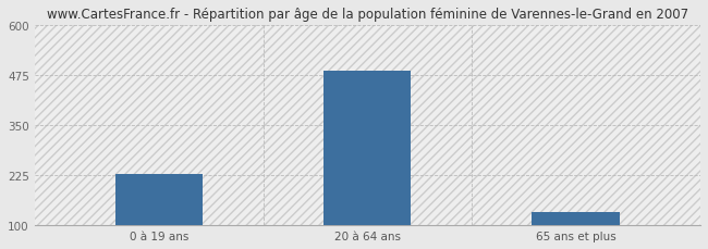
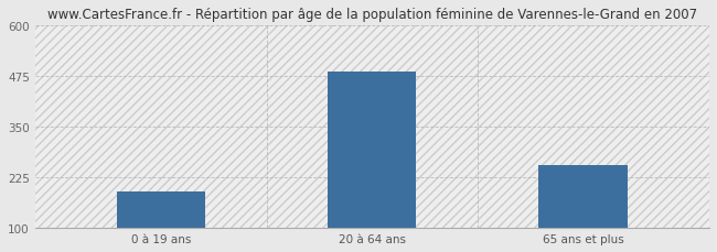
0 à 19 ans: 228 -> 190
65 ans et plus: 132 -> 255
